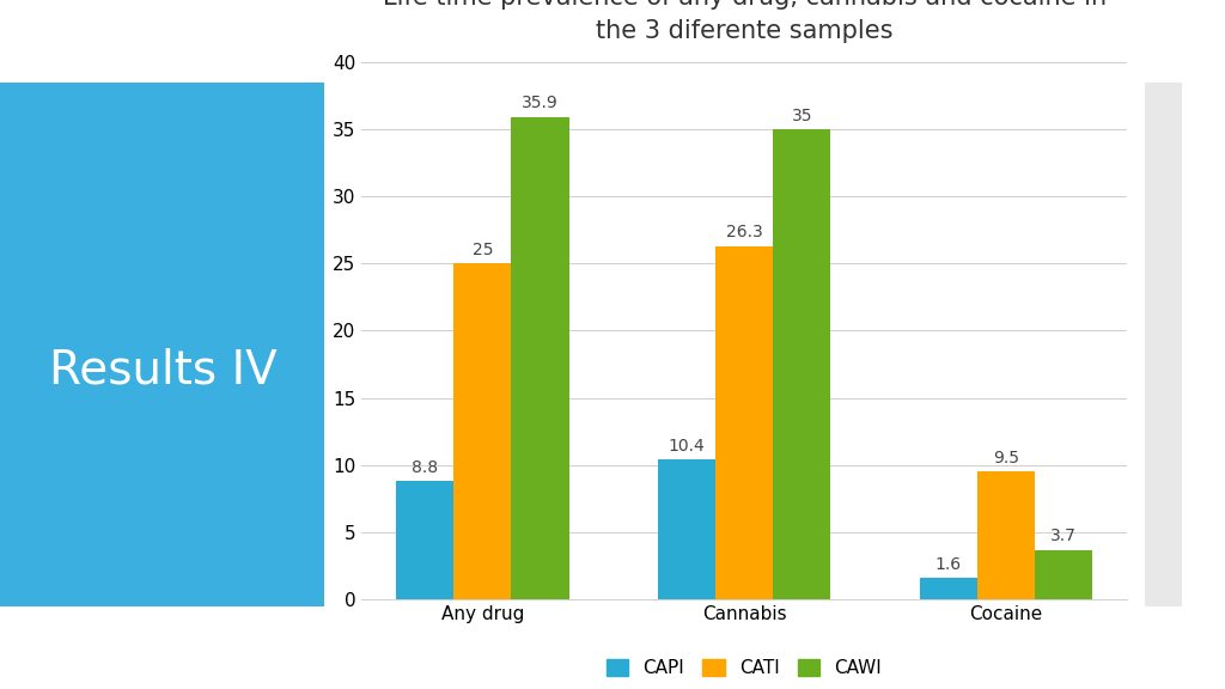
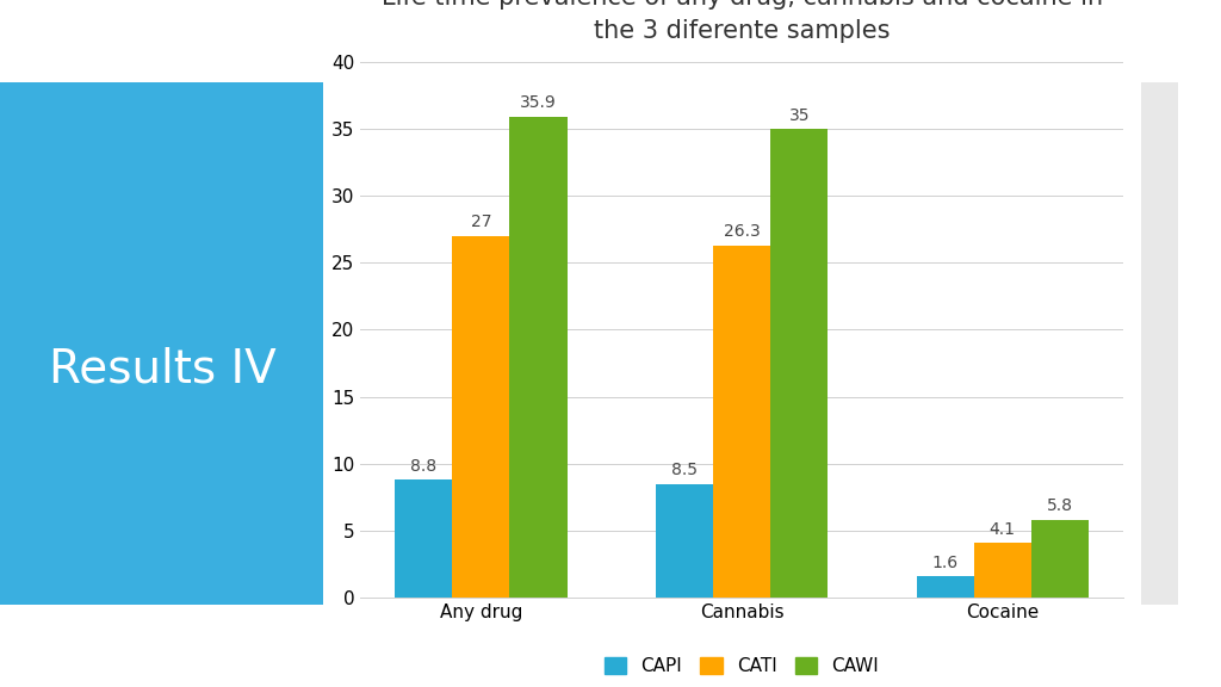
CATI/Any drug: 25 -> 27
CAPI/Cannabis: 10.4 -> 8.5
CATI/Cocaine: 9.5 -> 4.1
CAWI/Cocaine: 3.7 -> 5.8
